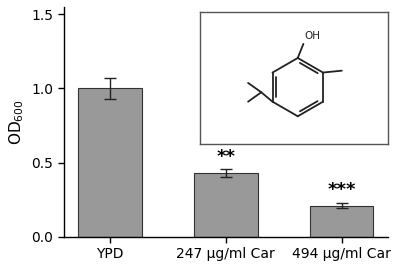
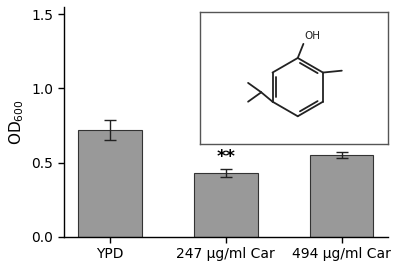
YPD: 1.00 -> 0.72
494 μg/ml Car: 0.21 -> 0.55
